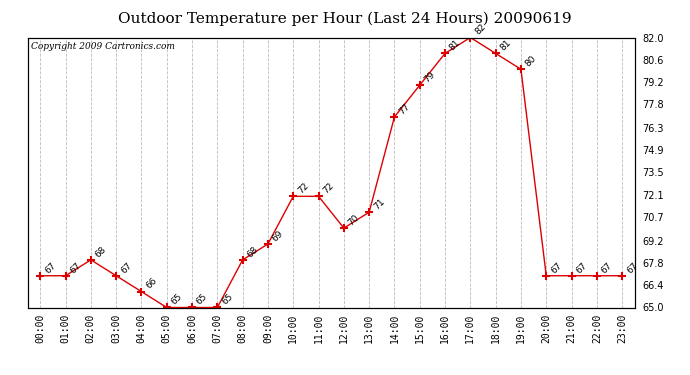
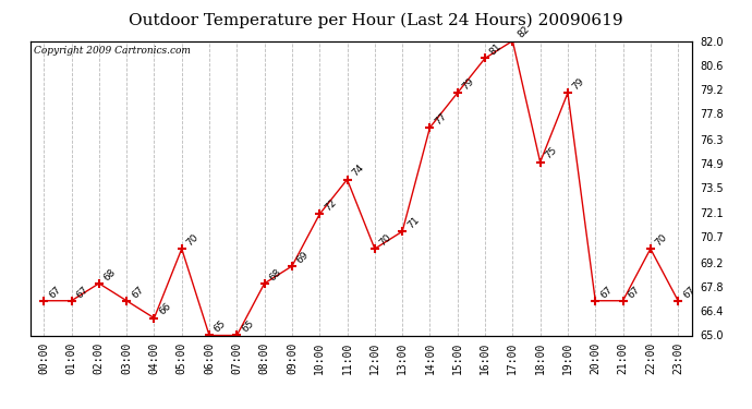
05:00: 65 -> 70
11:00: 72 -> 74
18:00: 81 -> 75
19:00: 80 -> 79
22:00: 67 -> 70
